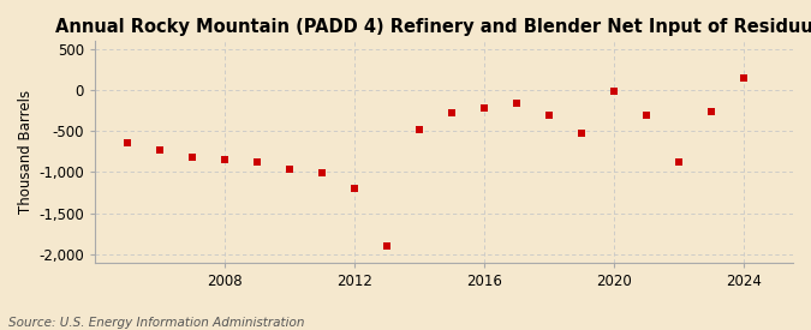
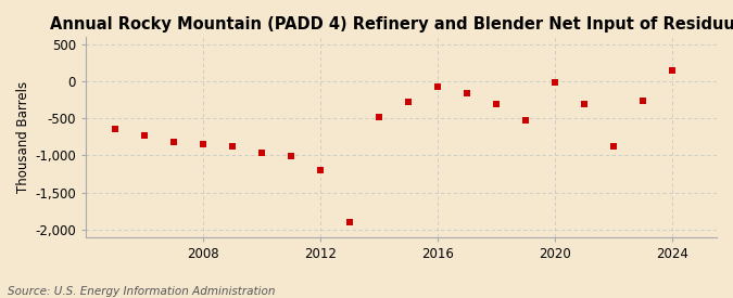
2016: -220 -> -80
